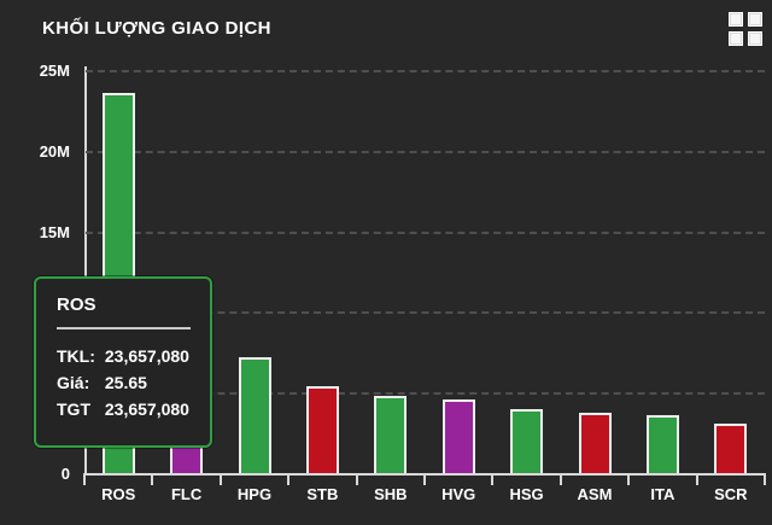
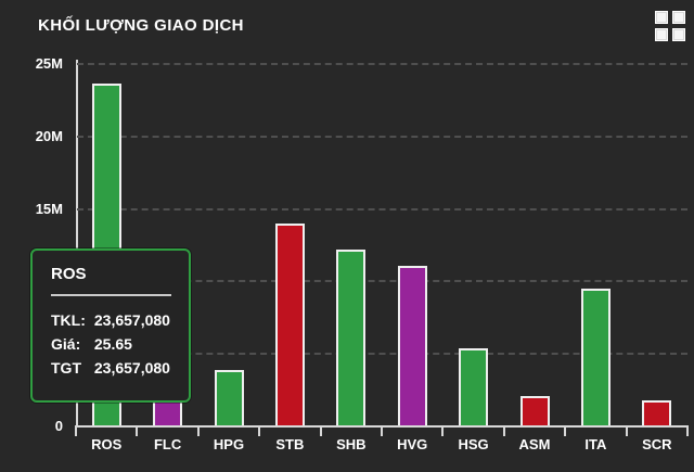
HPG: 7.3M -> 3.9M
STB: 5.4M -> 14.0M
SHB: 4.8M -> 12.2M
HVG: 4.6M -> 11.1M
HSG: 4.0M -> 5.4M
ASM: 3.8M -> 2.1M
ITA: 3.6M -> 9.5M
SCR: 3.2M -> 1.8M
